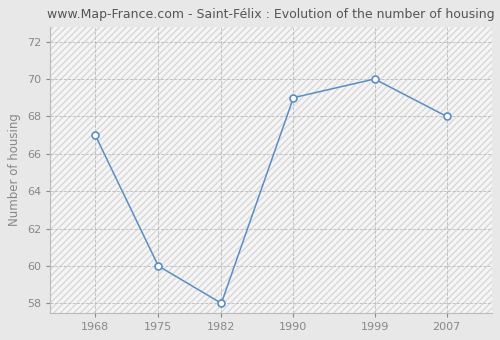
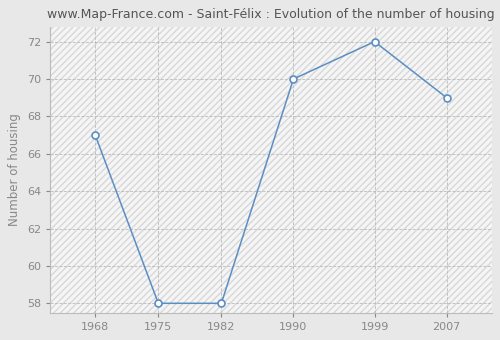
1975: 60 -> 58
1990: 69 -> 70
1999: 70 -> 72
2007: 68 -> 69
